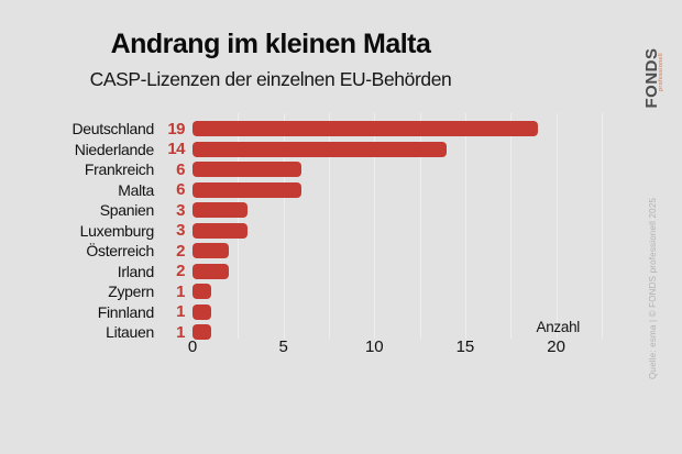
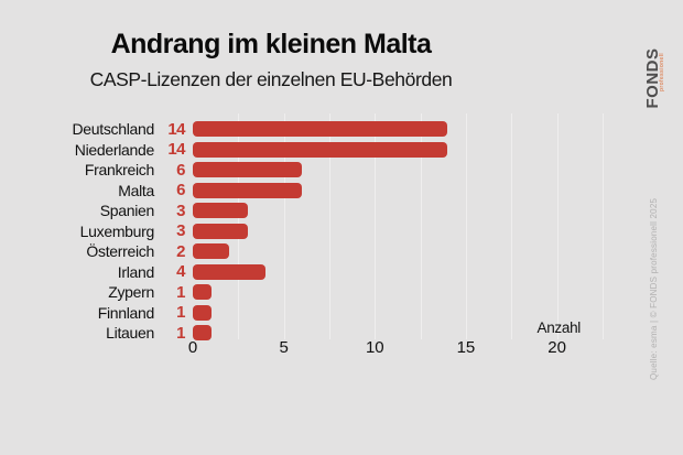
Deutschland: 19 -> 14
Irland: 2 -> 4
